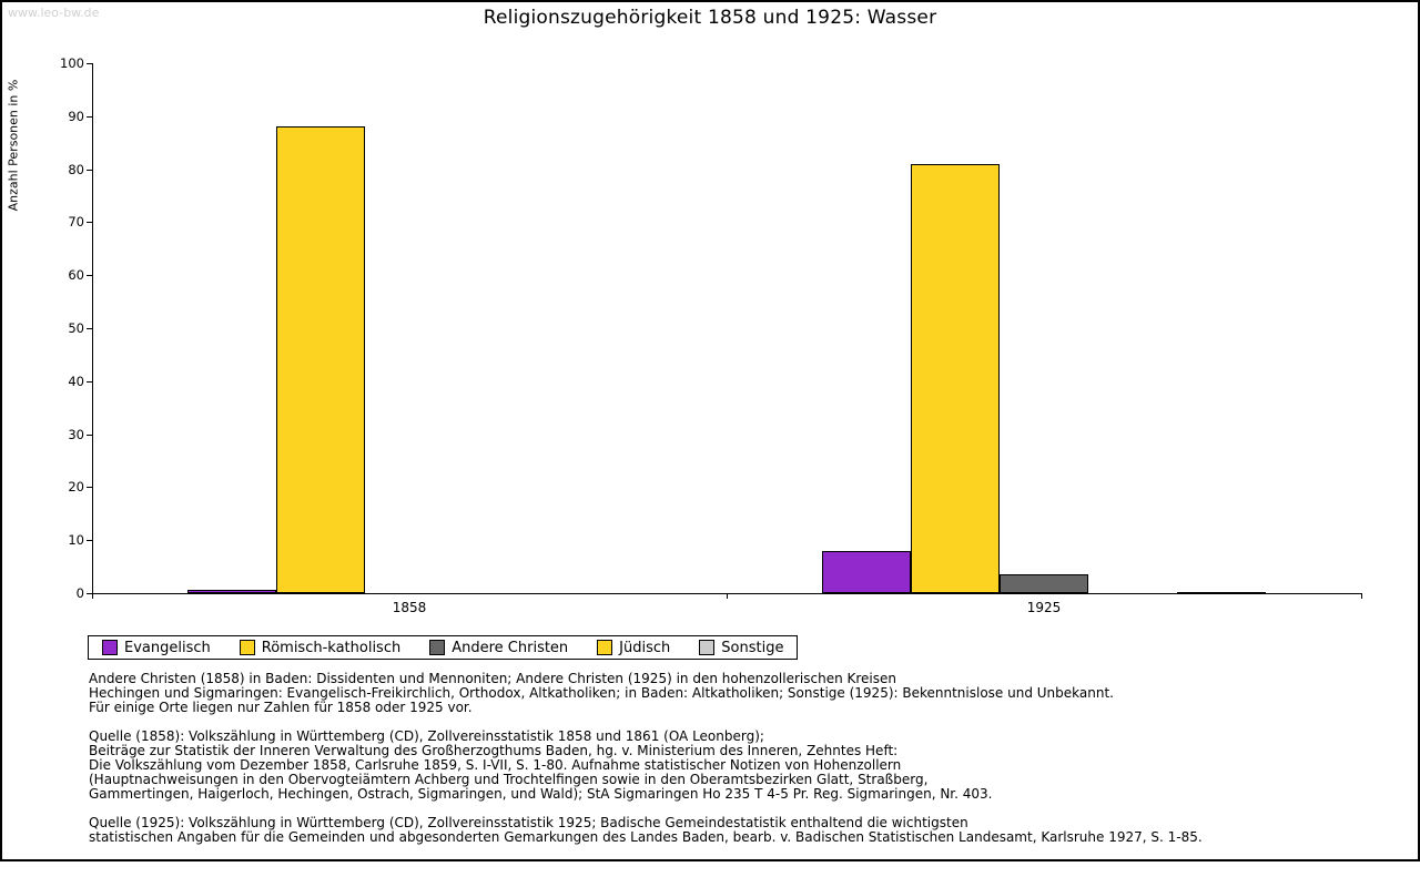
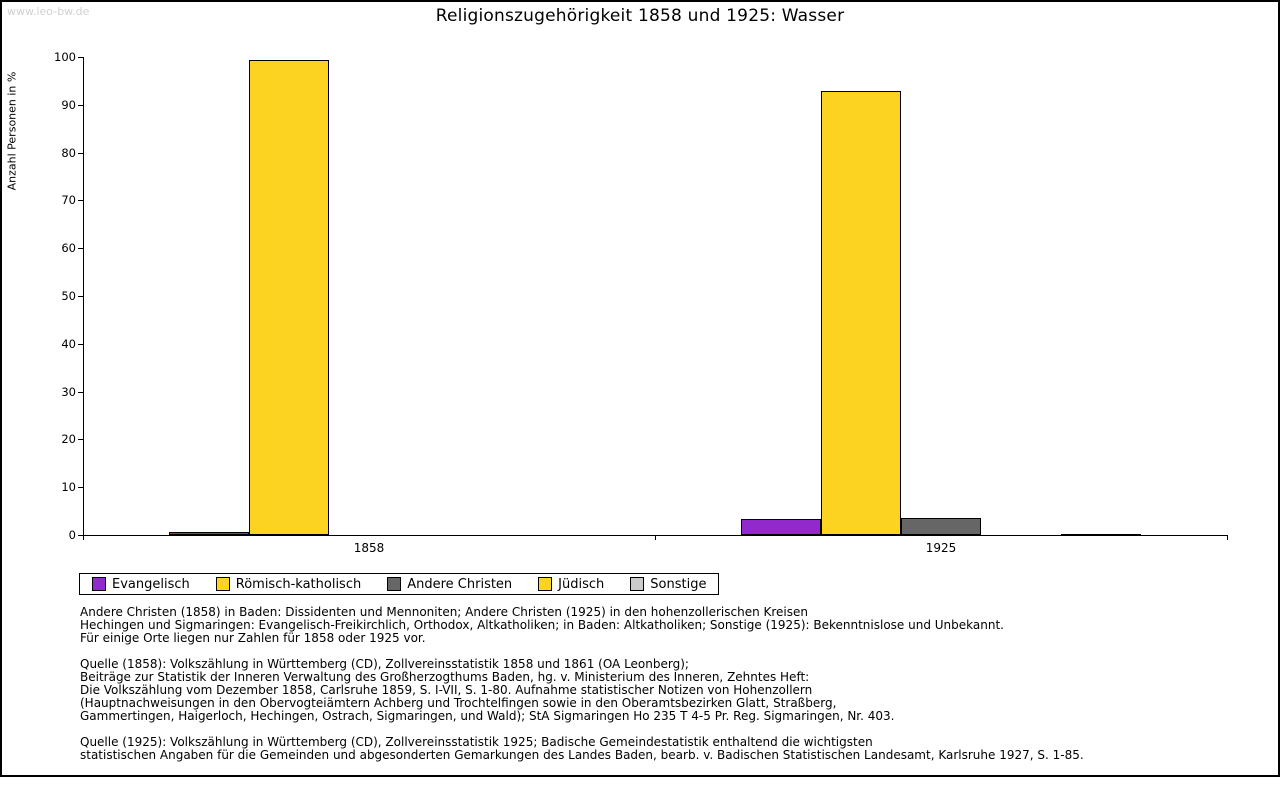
Römisch-katholisch/1858: 88 -> 99
Evangelisch/1925: 8 -> 3
Römisch-katholisch/1925: 81 -> 93
